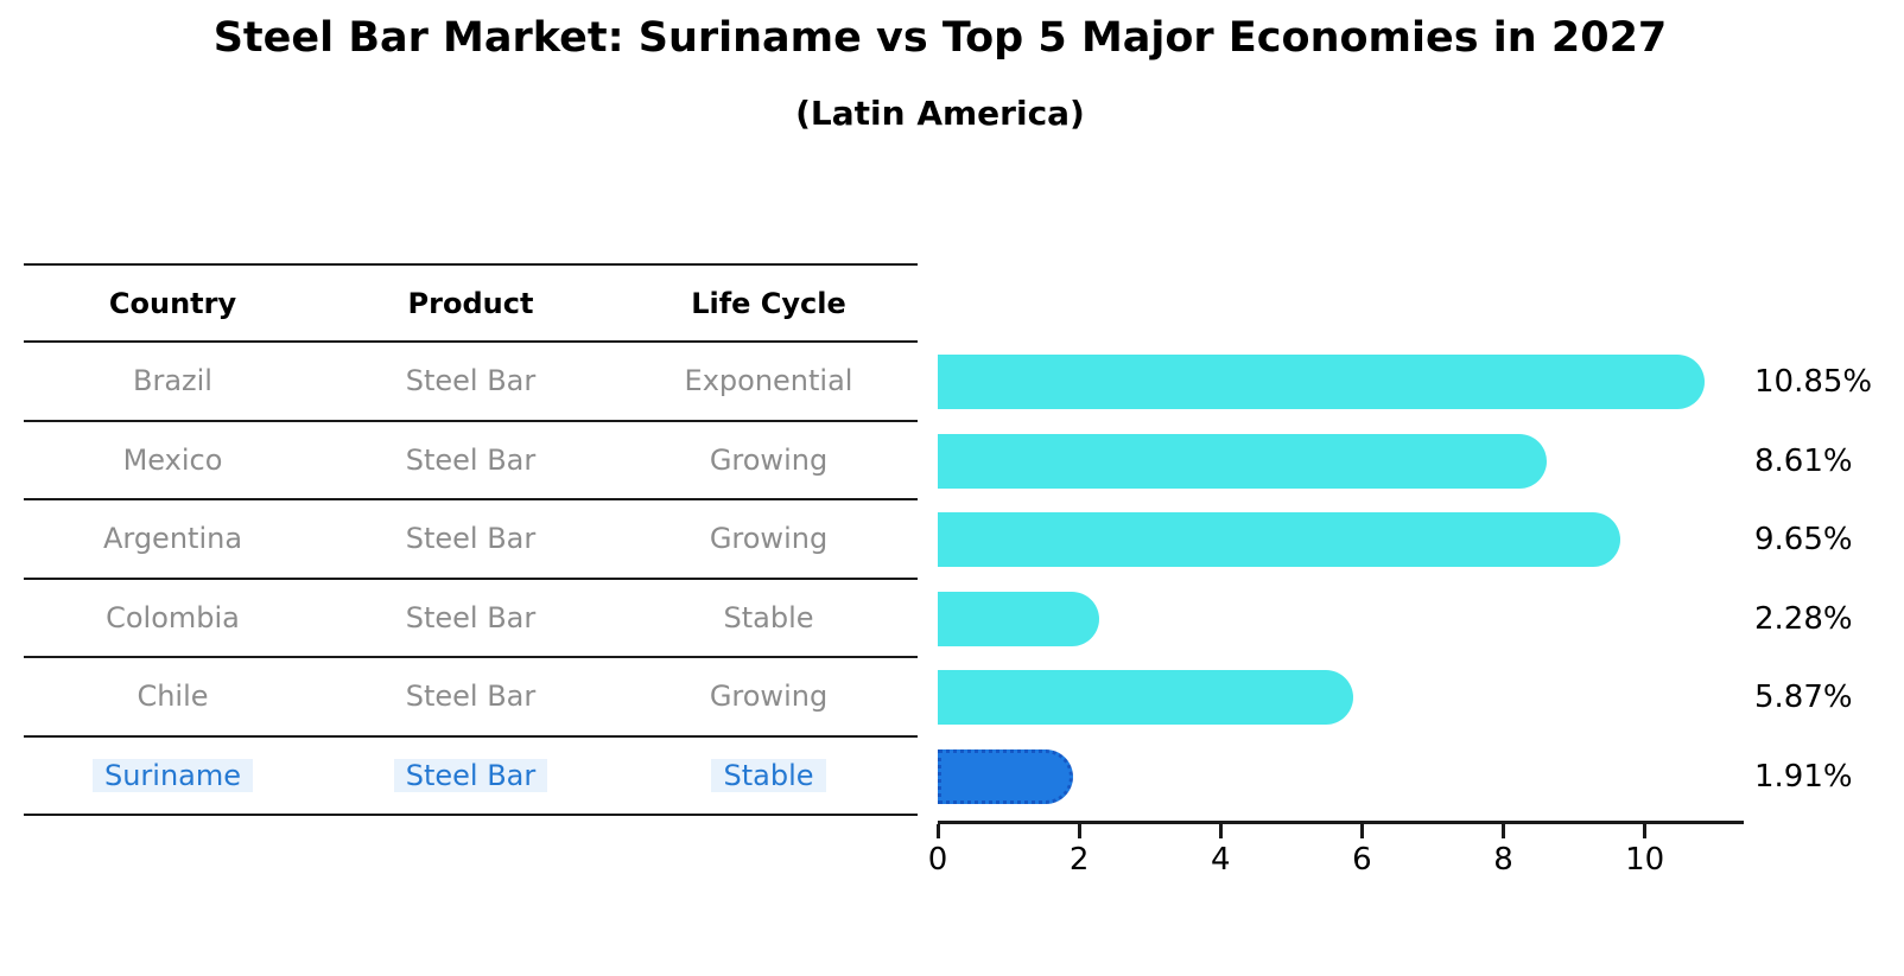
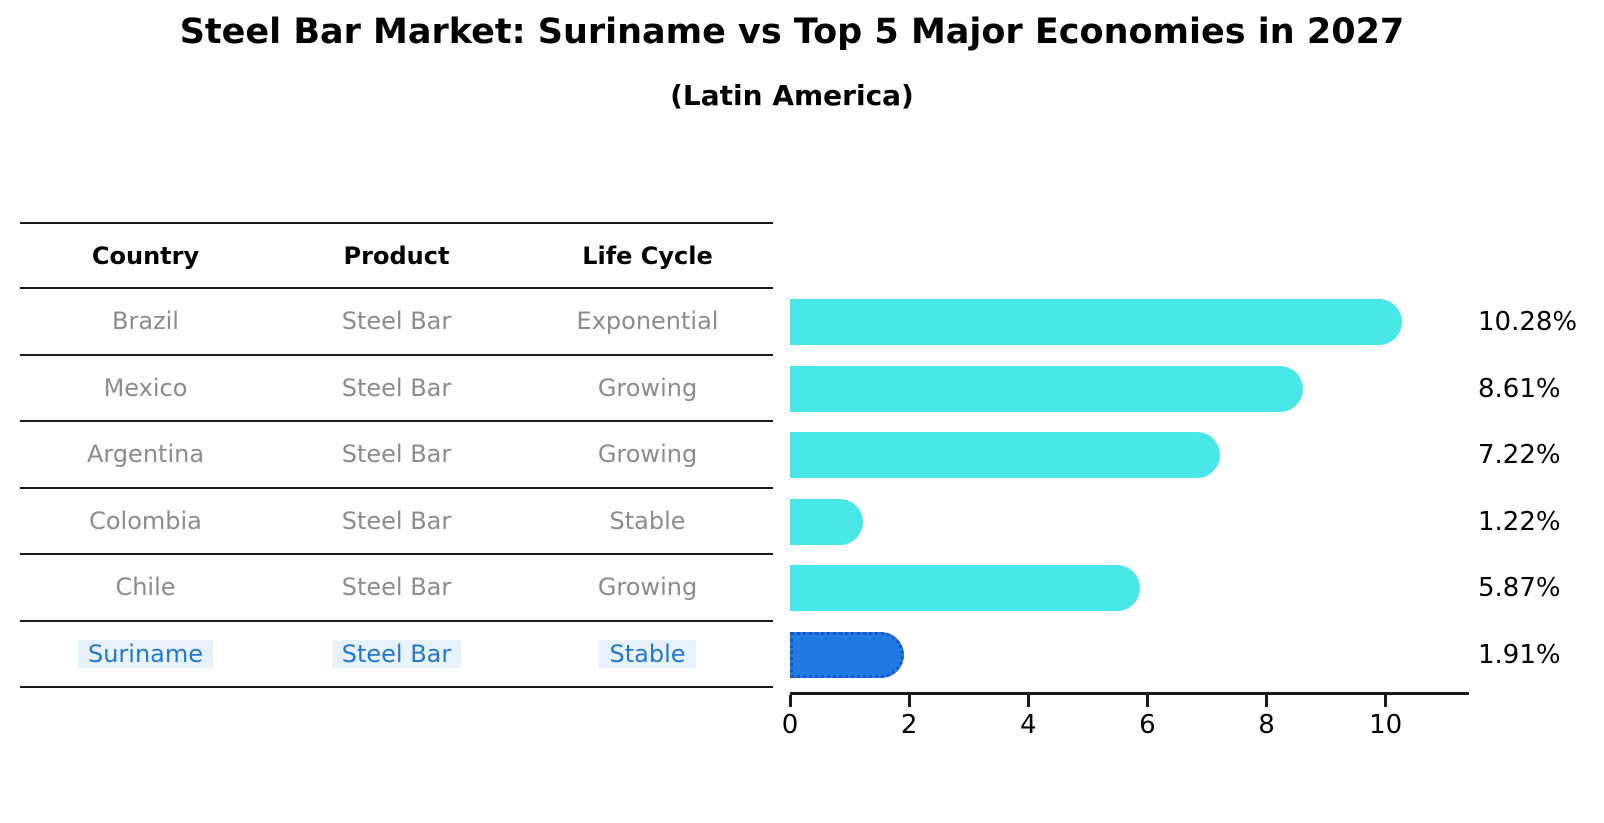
Brazil: 10.85% -> 10.28%
Argentina: 9.65% -> 7.22%
Colombia: 2.28% -> 1.22%
